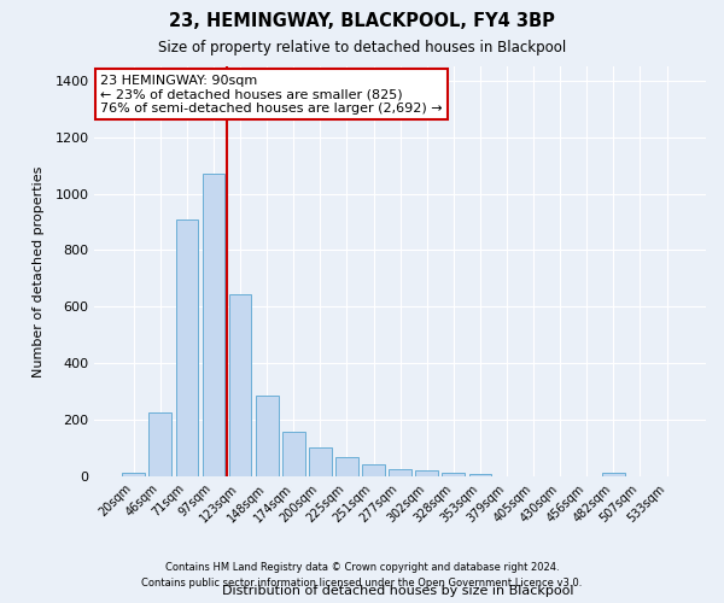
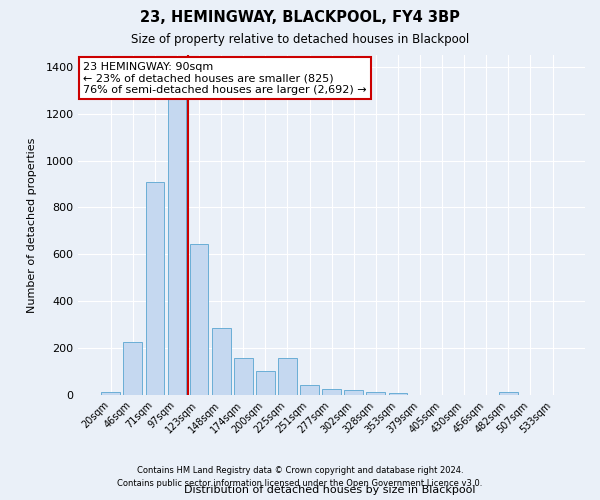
97sqm: 1070 -> 1265
225sqm: 68 -> 160
